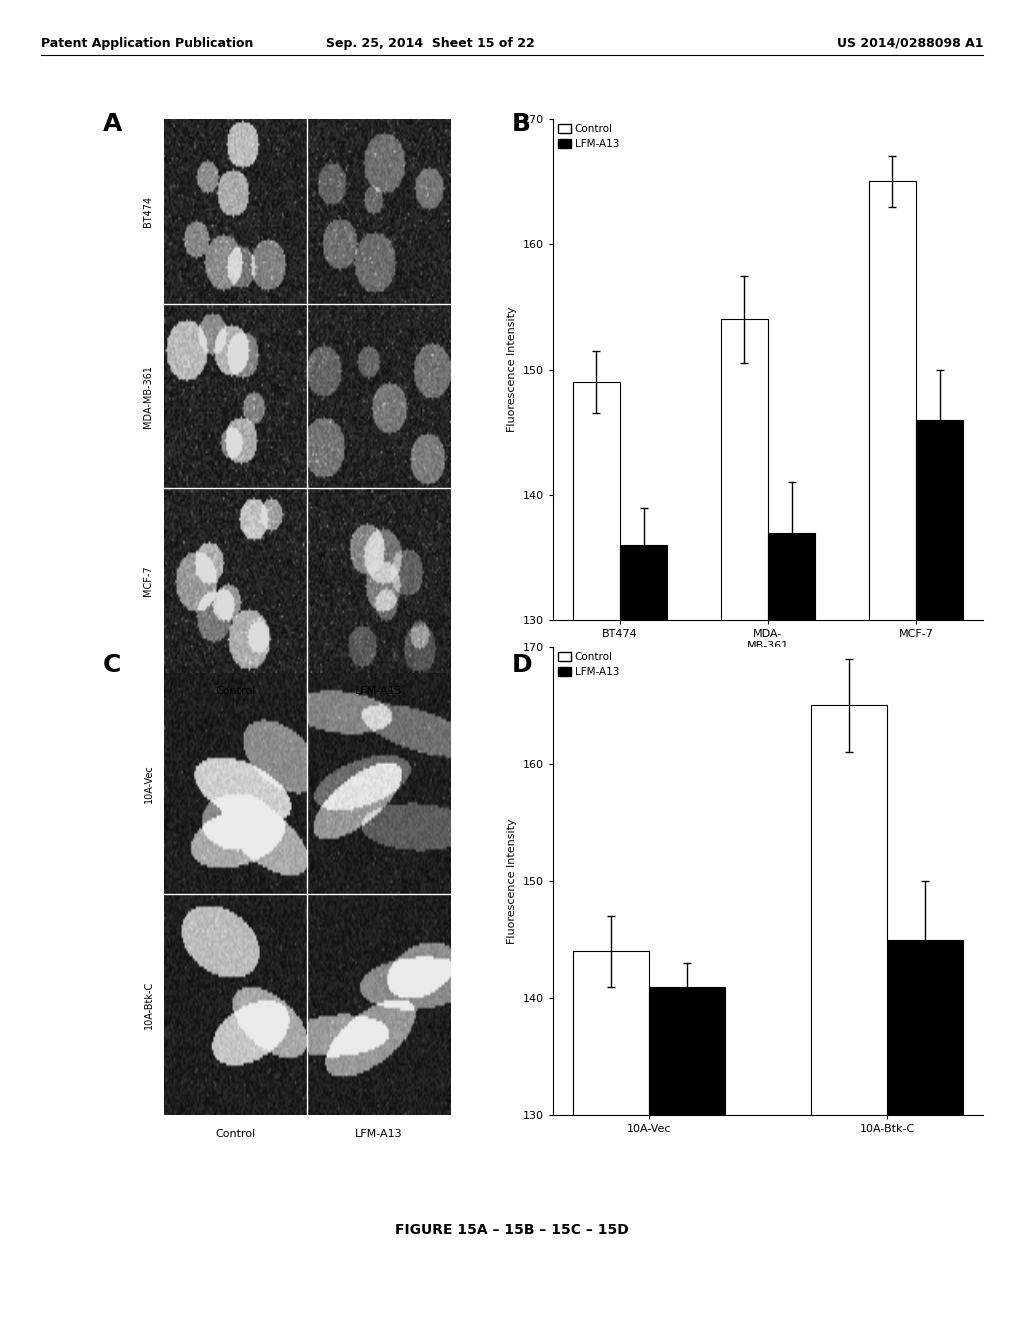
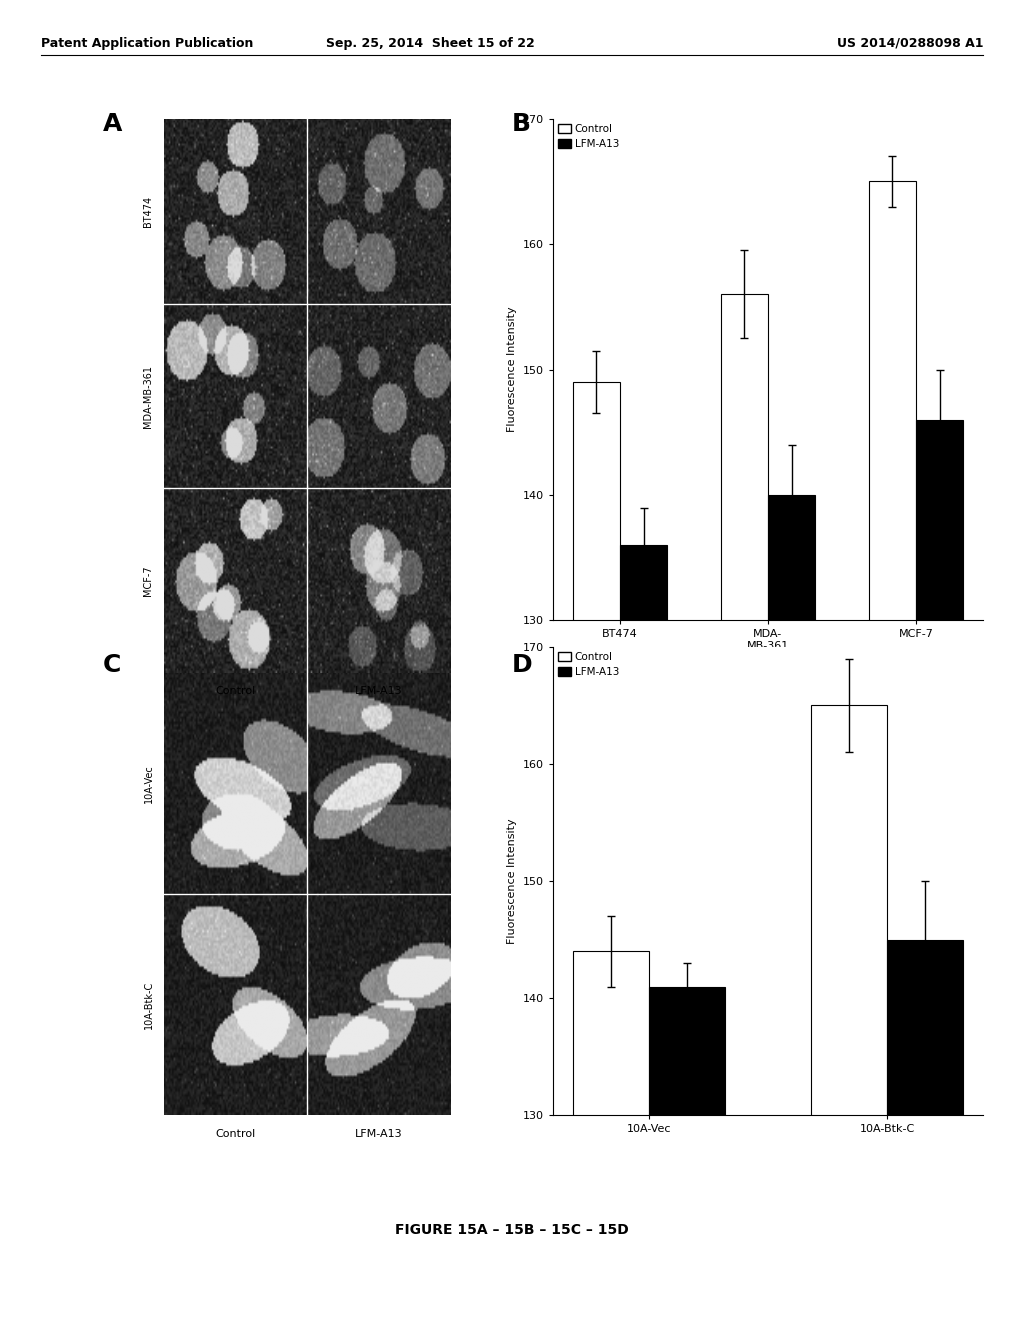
Control/MDA- MB-361: 154 -> 156
LFM-A13/MDA- MB-361: 137 -> 140
